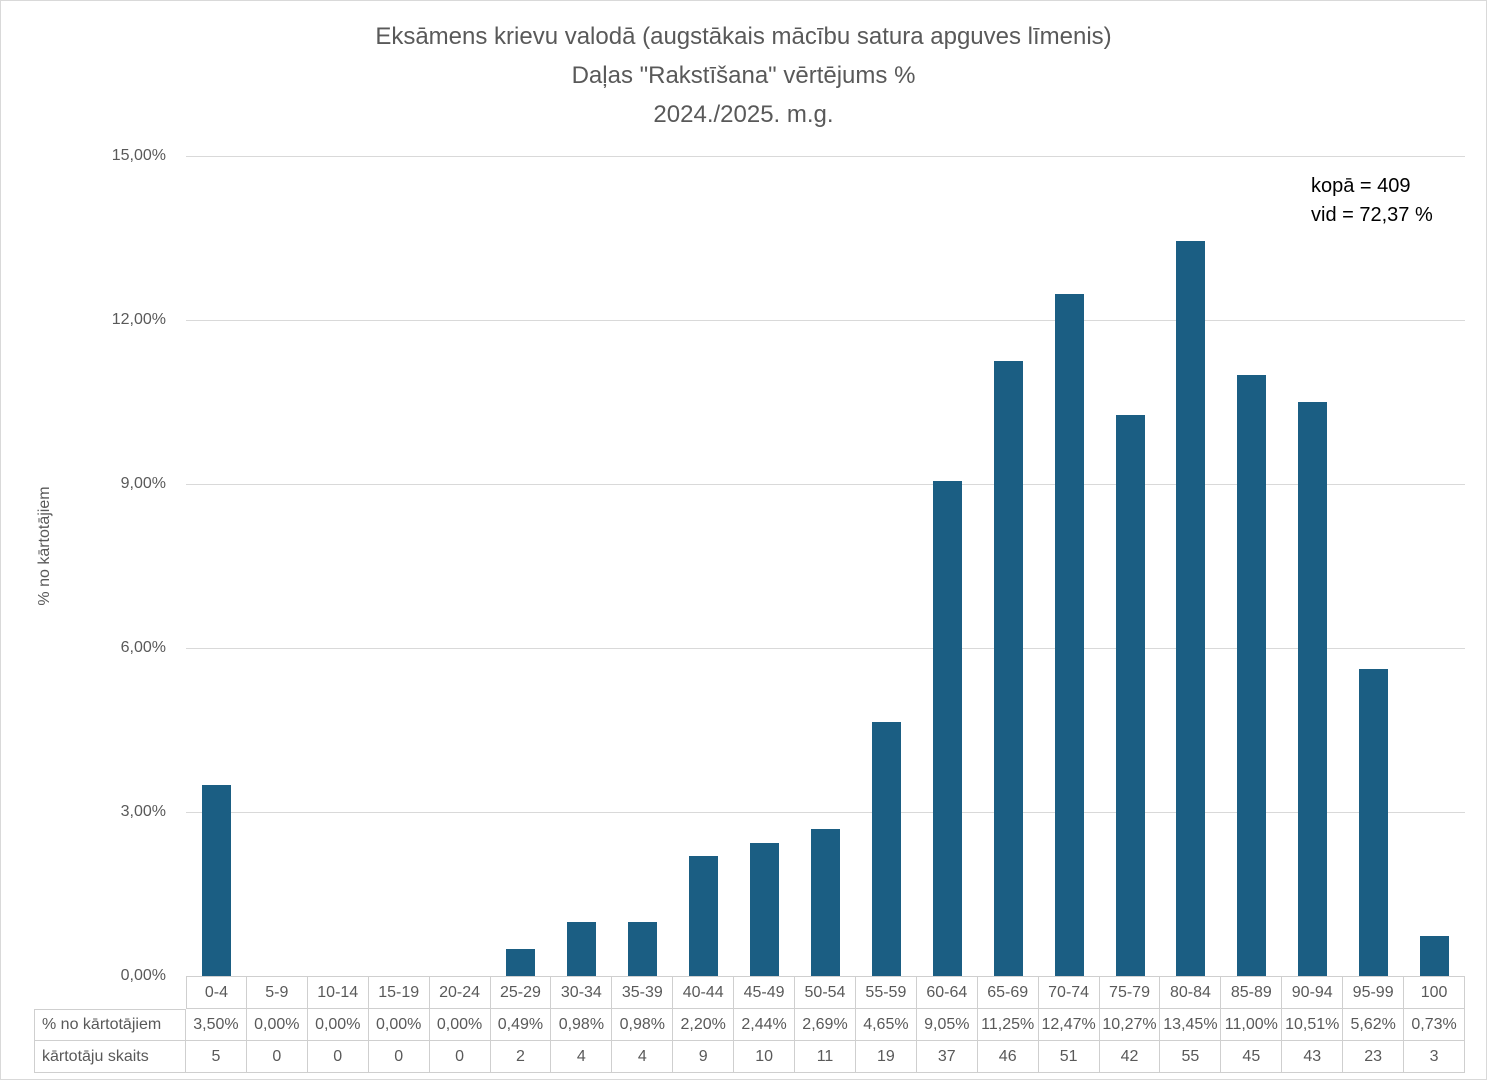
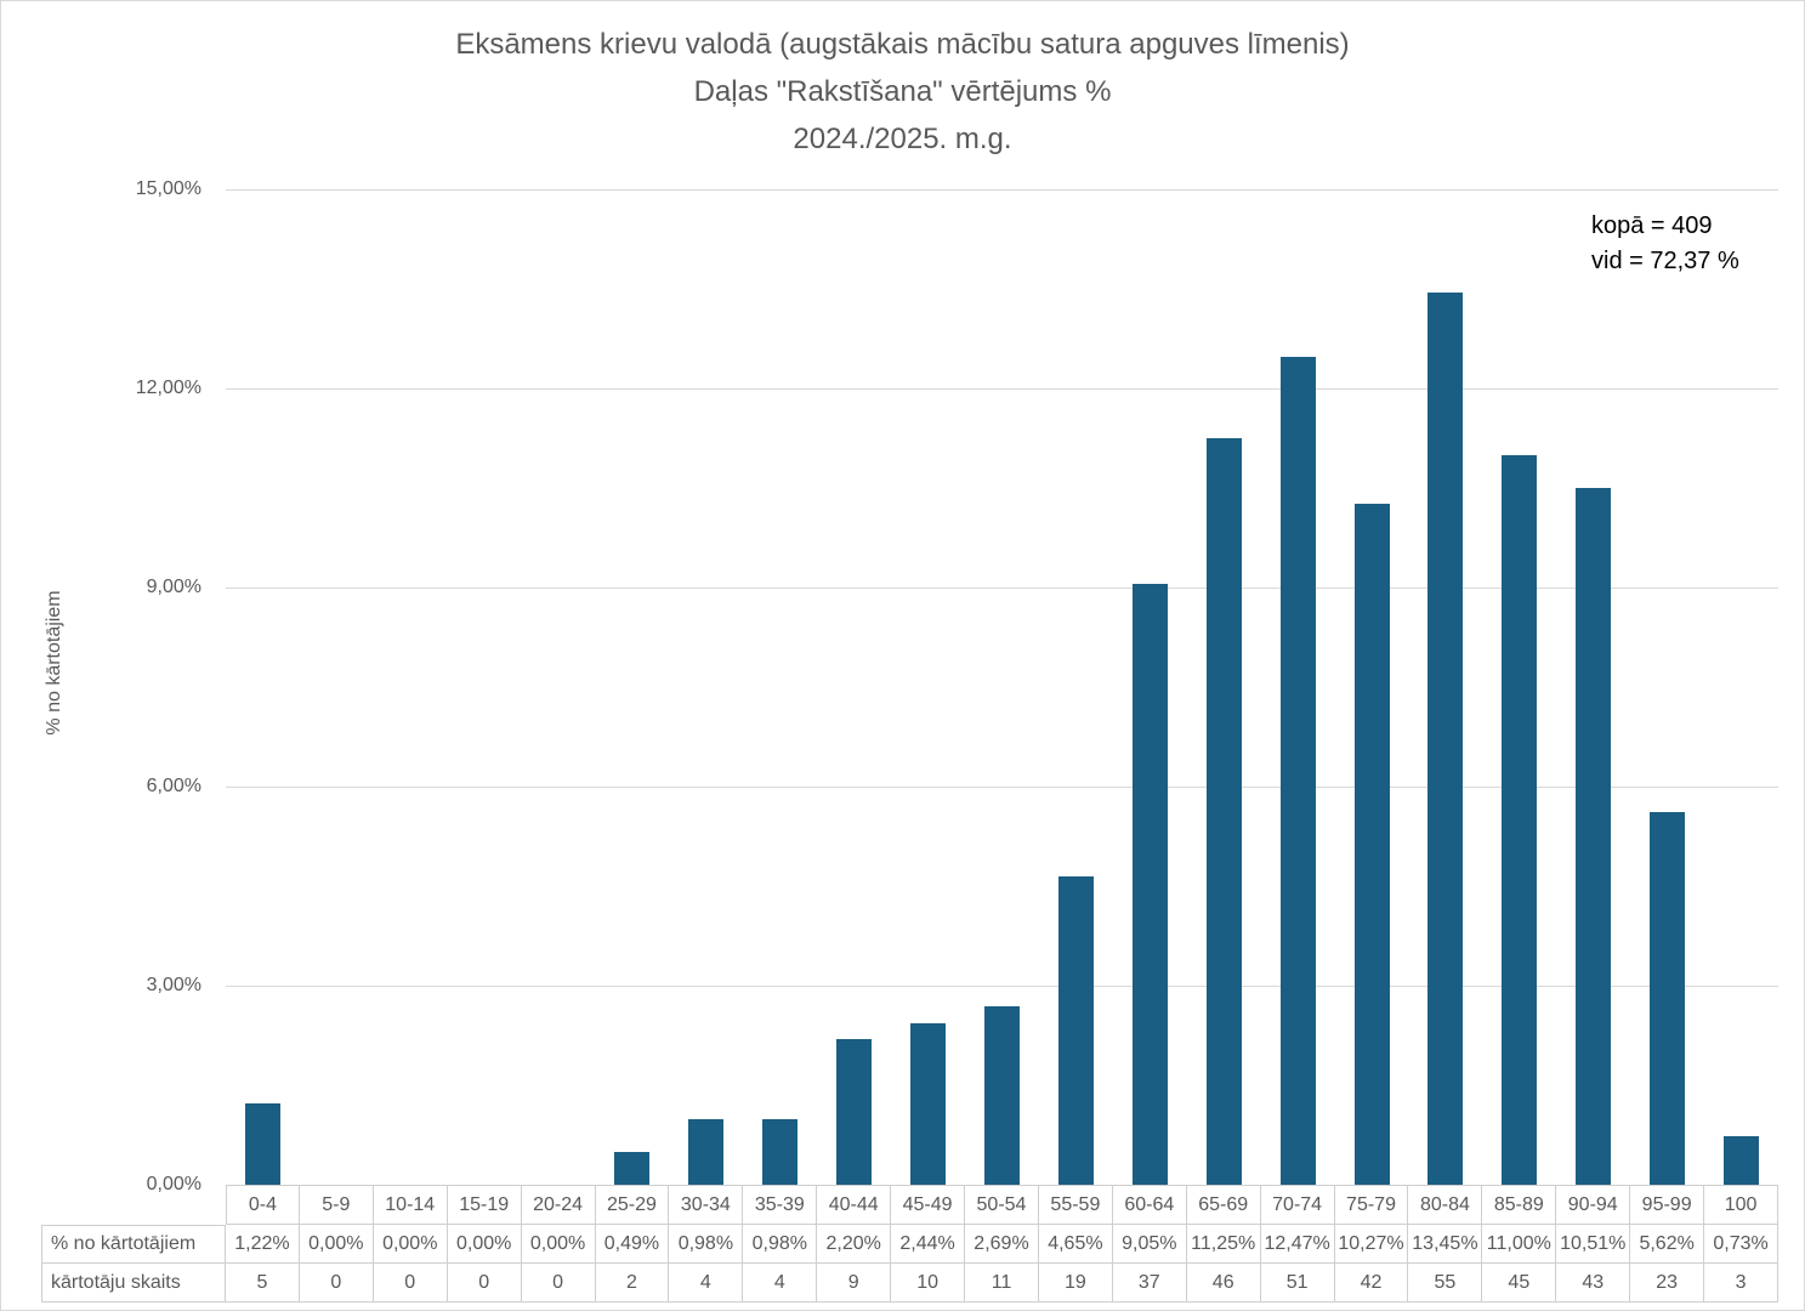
% no kārtotājiem/0-4: 3,50% -> 1,22%
